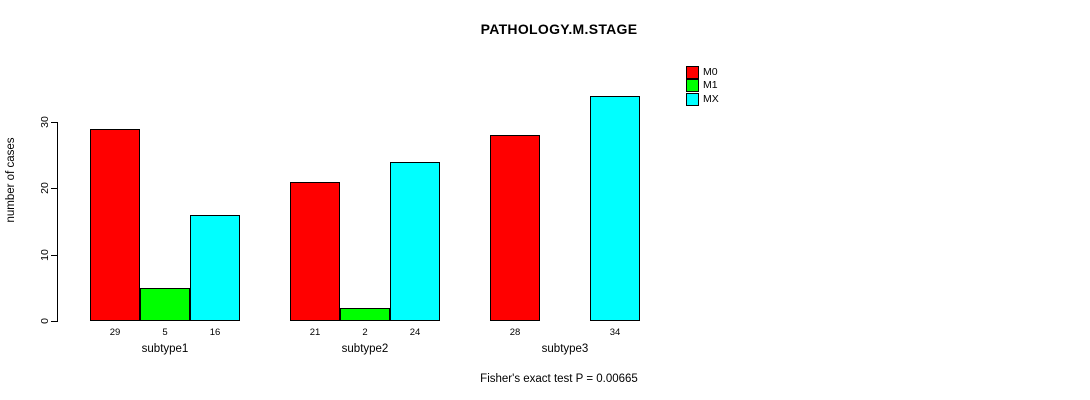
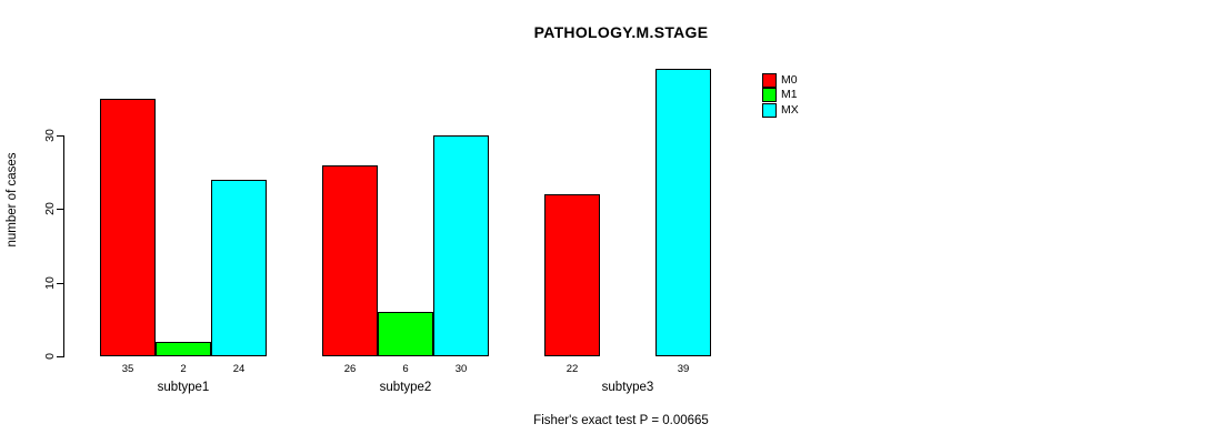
M0/subtype1: 29 -> 35
M1/subtype1: 5 -> 2
MX/subtype1: 16 -> 24
M0/subtype2: 21 -> 26
M1/subtype2: 2 -> 6
MX/subtype2: 24 -> 30
M0/subtype3: 28 -> 22
MX/subtype3: 34 -> 39
